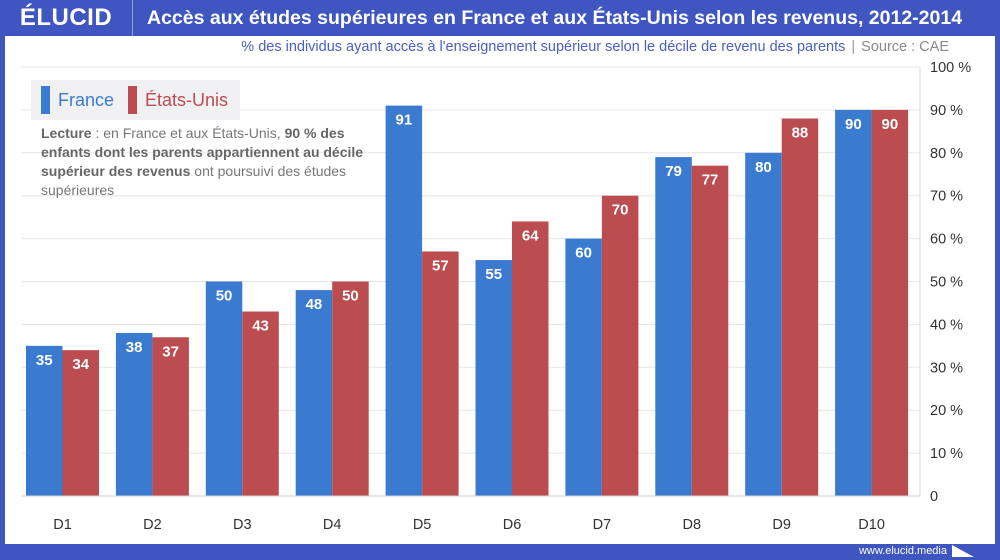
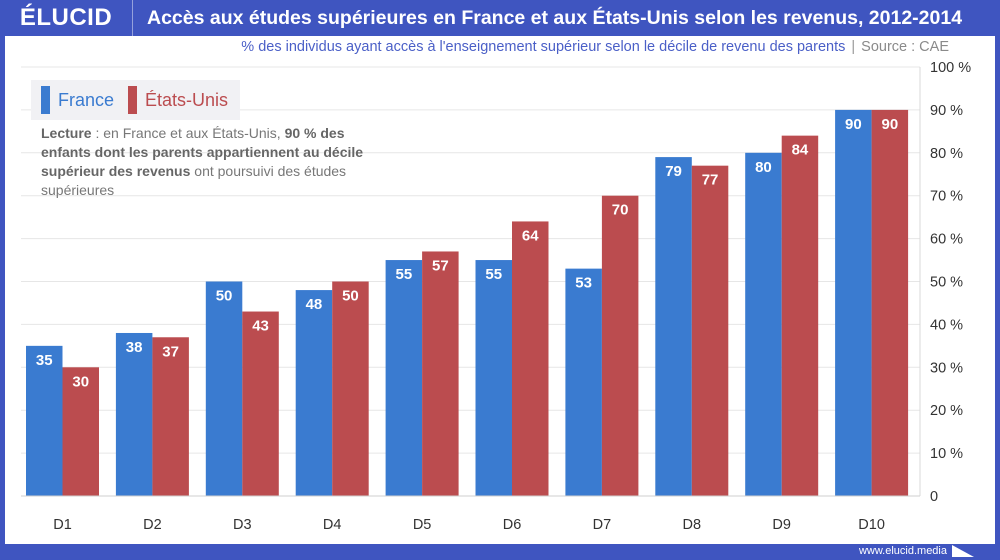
États-Unis/D1: 34 -> 30
France/D5: 91 -> 55
France/D7: 60 -> 53
États-Unis/D9: 88 -> 84
